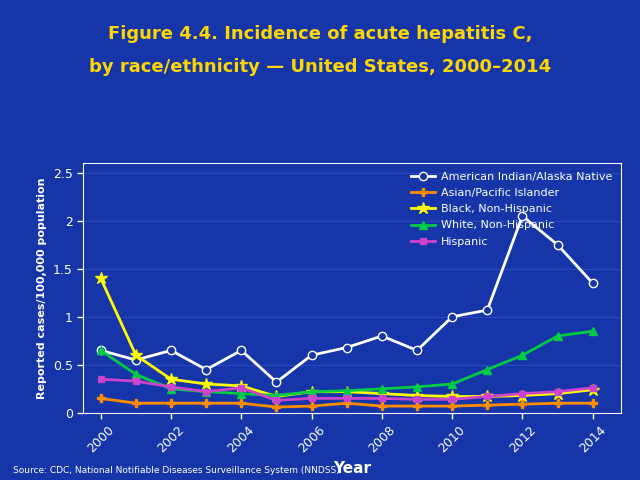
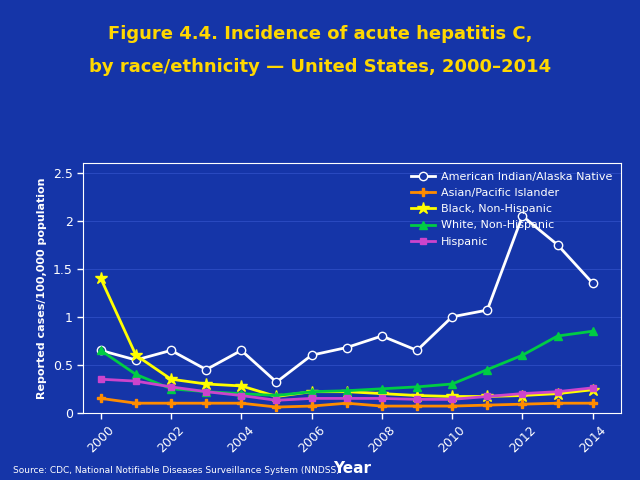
Hispanic/2004: 0.26 -> 0.18
